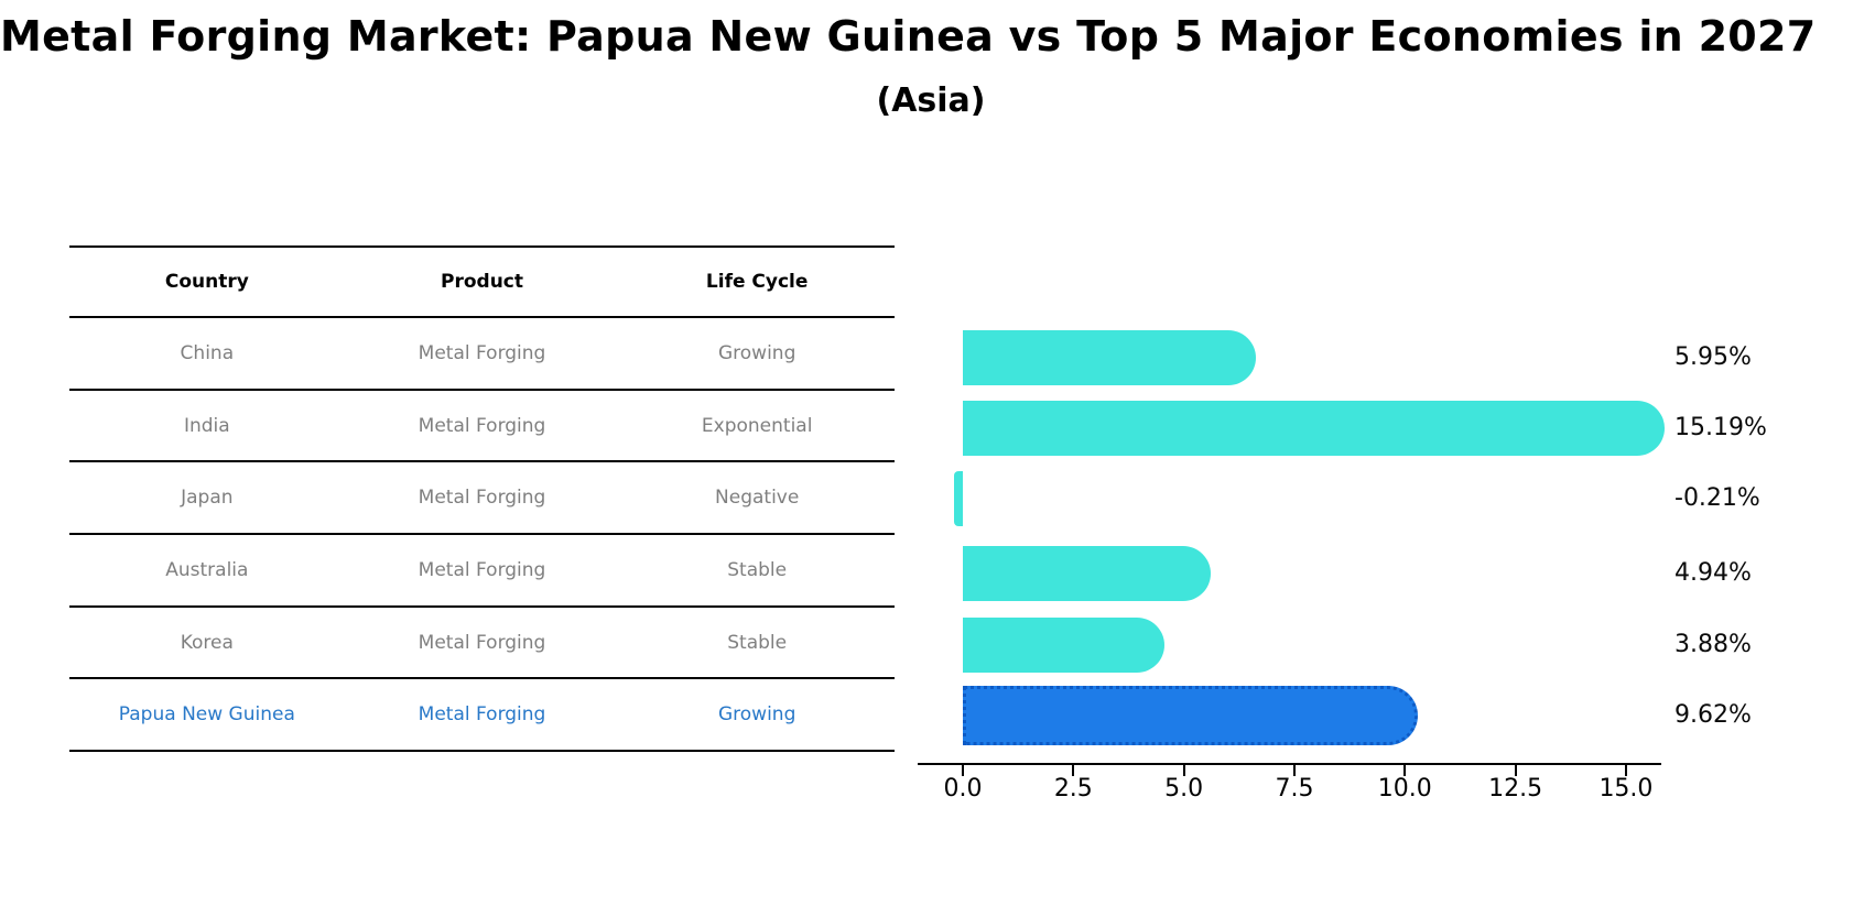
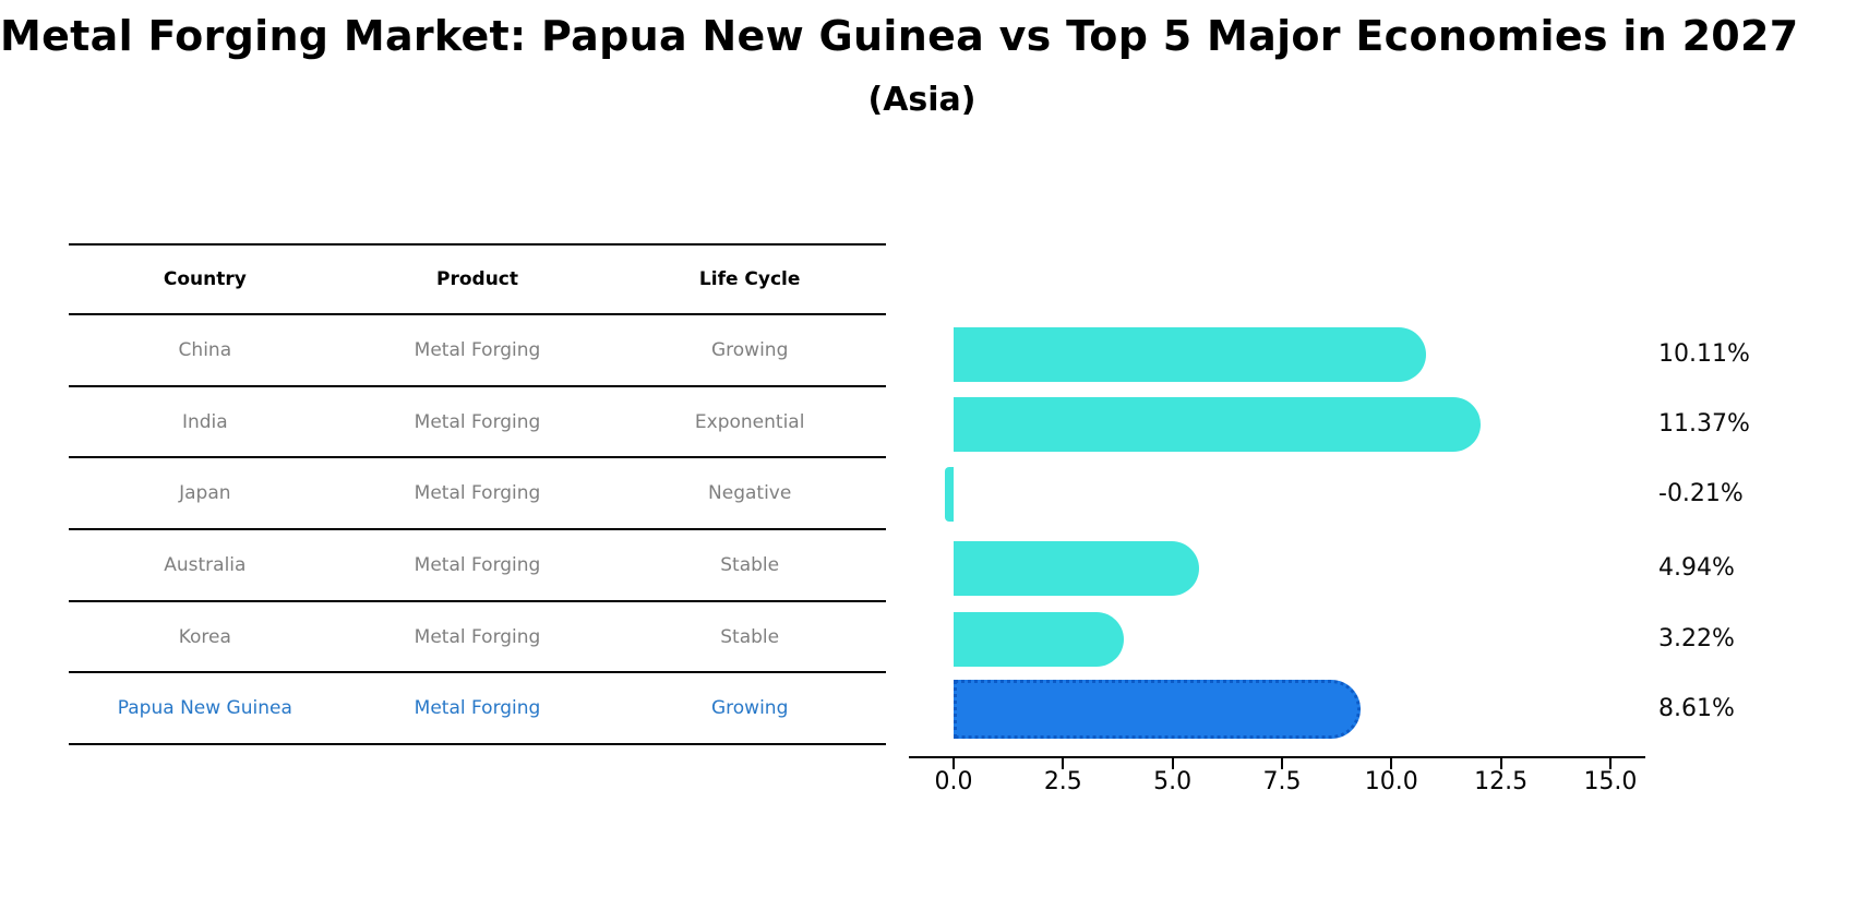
China: 5.95% -> 10.11%
India: 15.19% -> 11.37%
Korea: 3.88% -> 3.22%
Papua New Guinea: 9.62% -> 8.61%
